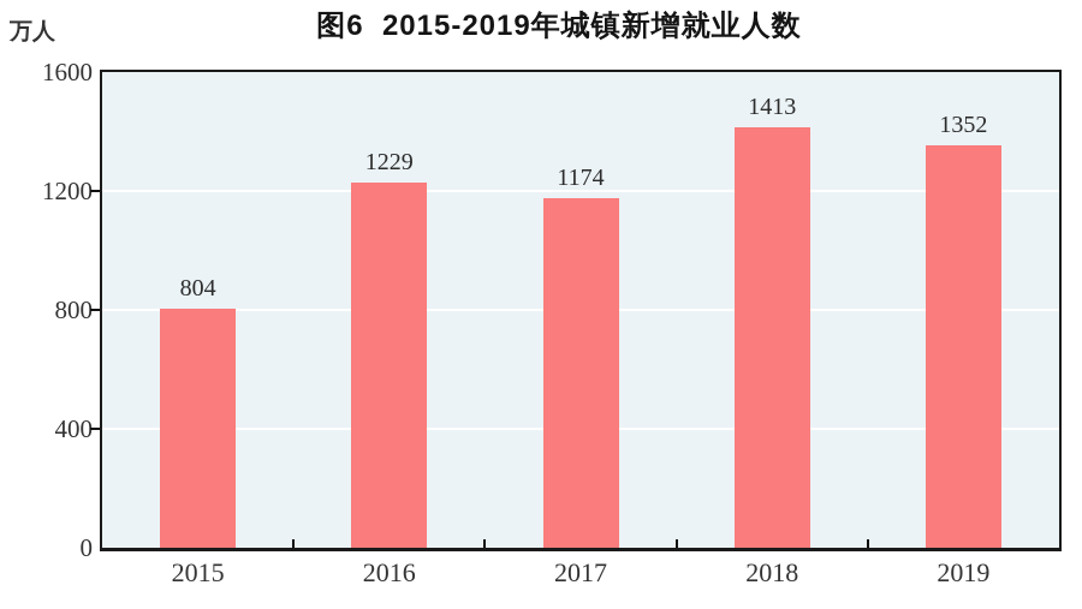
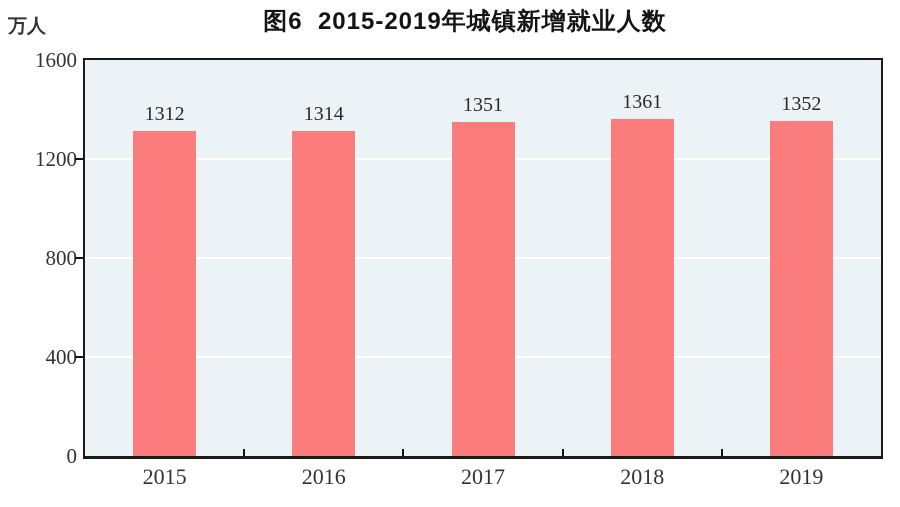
2015: 804 -> 1312
2016: 1229 -> 1314
2017: 1174 -> 1351
2018: 1413 -> 1361
